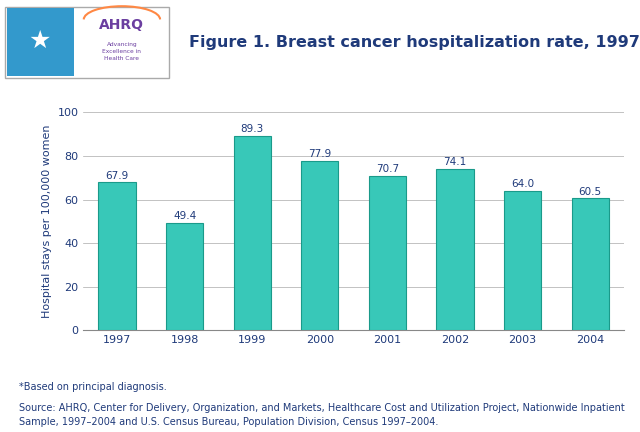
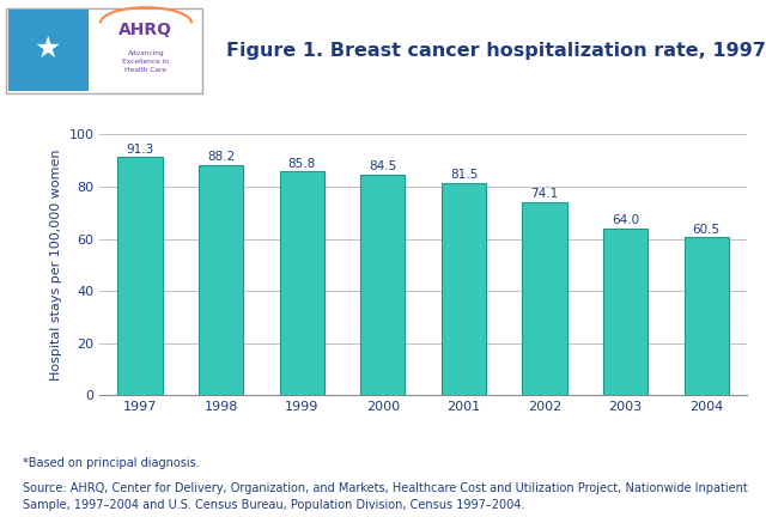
1997: 67.9 -> 91.3
1998: 49.4 -> 88.2
1999: 89.3 -> 85.8
2000: 77.9 -> 84.5
2001: 70.7 -> 81.5
